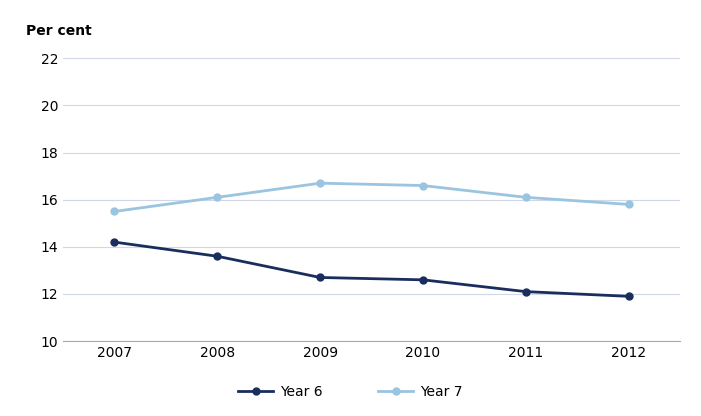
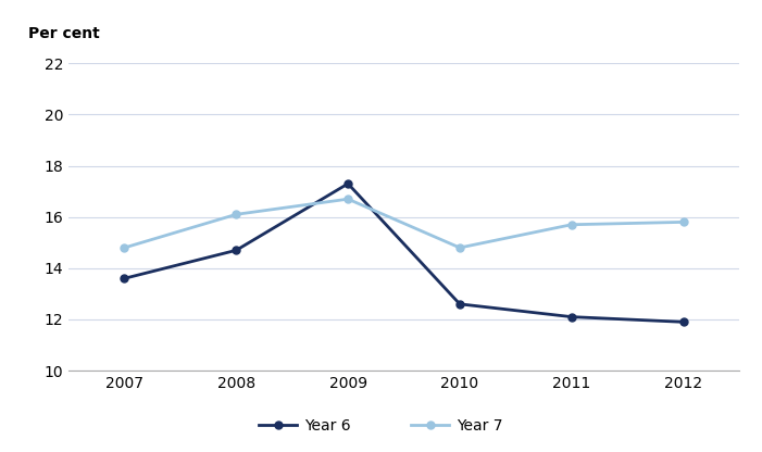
Year 6/2007: 14.2 -> 13.6
Year 7/2007: 15.5 -> 14.8
Year 6/2008: 13.6 -> 14.7
Year 6/2009: 12.7 -> 17.3
Year 7/2010: 16.6 -> 14.8
Year 7/2011: 16.1 -> 15.7
